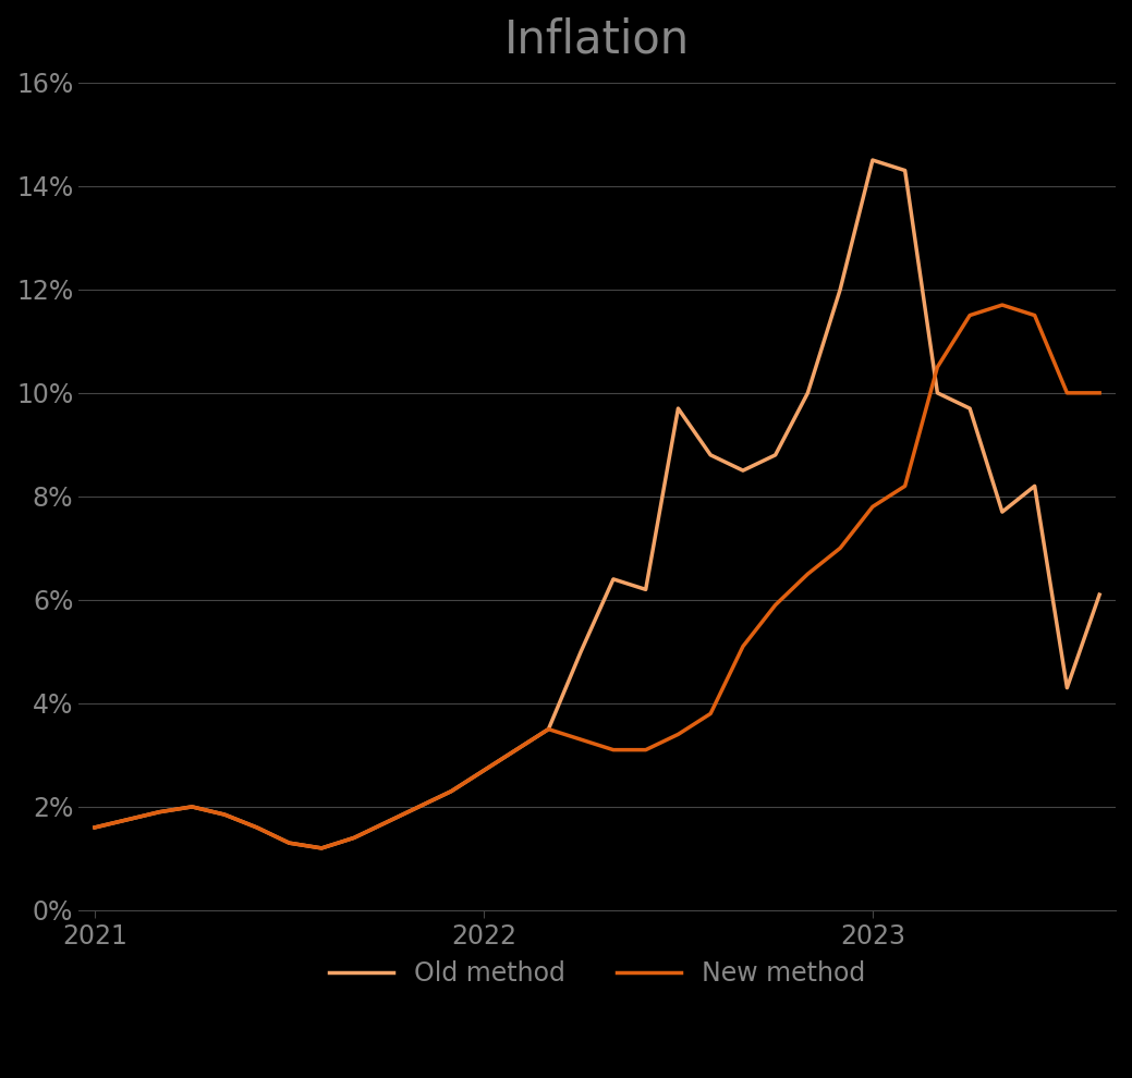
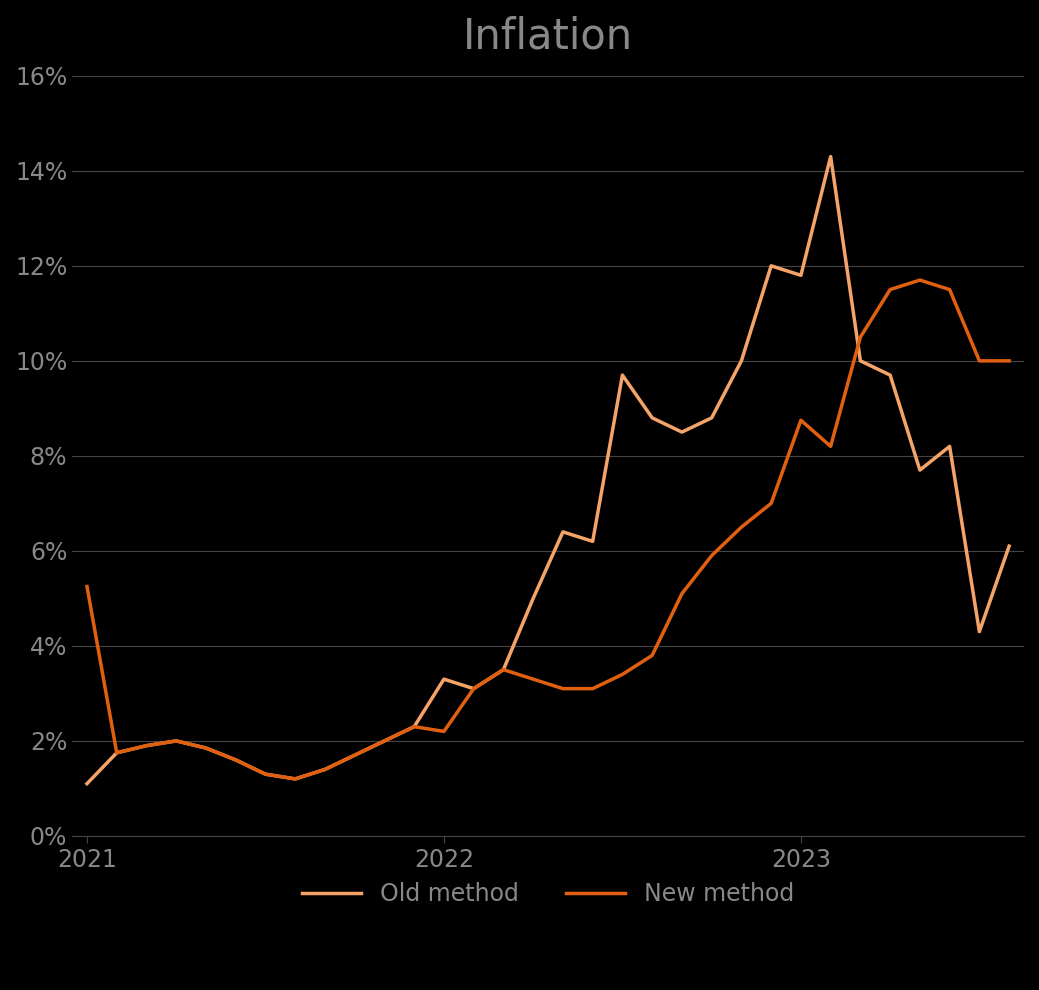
Old method/2021: 1.60% -> 1.10%
New method/2021: 1.60% -> 5.25%
Old method/2022: 2.70% -> 3.30%
New method/2022: 2.70% -> 2.20%
Old method/2023: 14.50% -> 11.80%
New method/2023: 7.80% -> 8.75%
